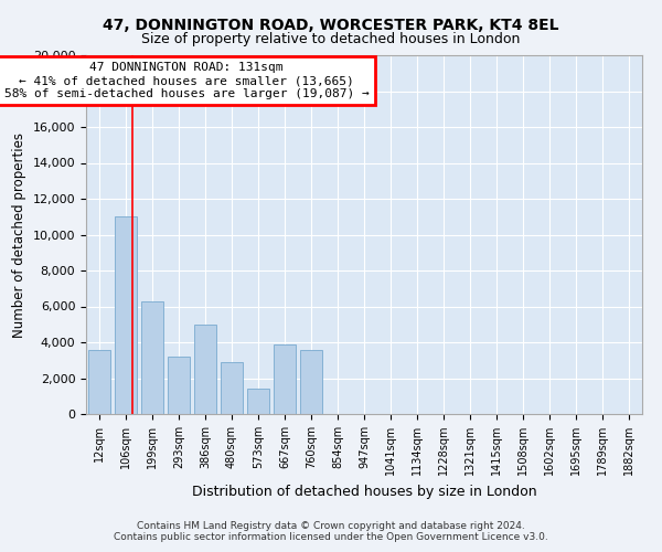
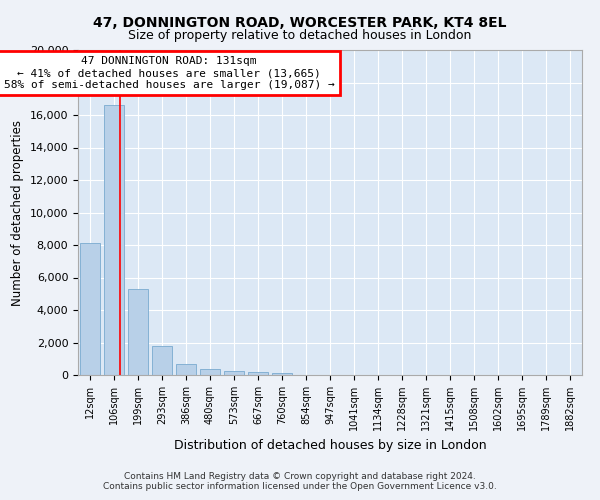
12sqm: 3,600 -> 8,100
106sqm: 11,000 -> 16,600
199sqm: 6,300 -> 5,300
293sqm: 3,200 -> 1,800
386sqm: 5,000 -> 700
480sqm: 2,900 -> 400
573sqm: 1,400 -> 200
667sqm: 3,900 -> 200
760sqm: 3,600 -> 200
